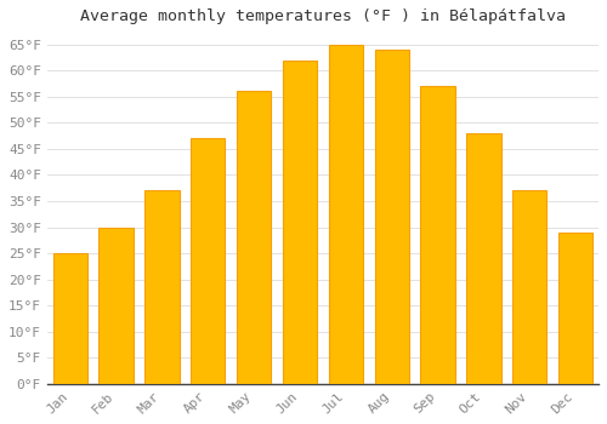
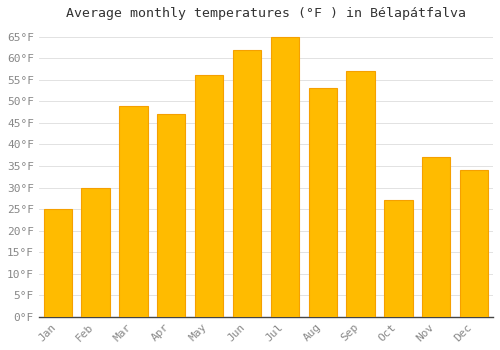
Mar: 37°F -> 49°F
Aug: 64°F -> 53°F
Oct: 48°F -> 27°F
Dec: 29°F -> 34°F
